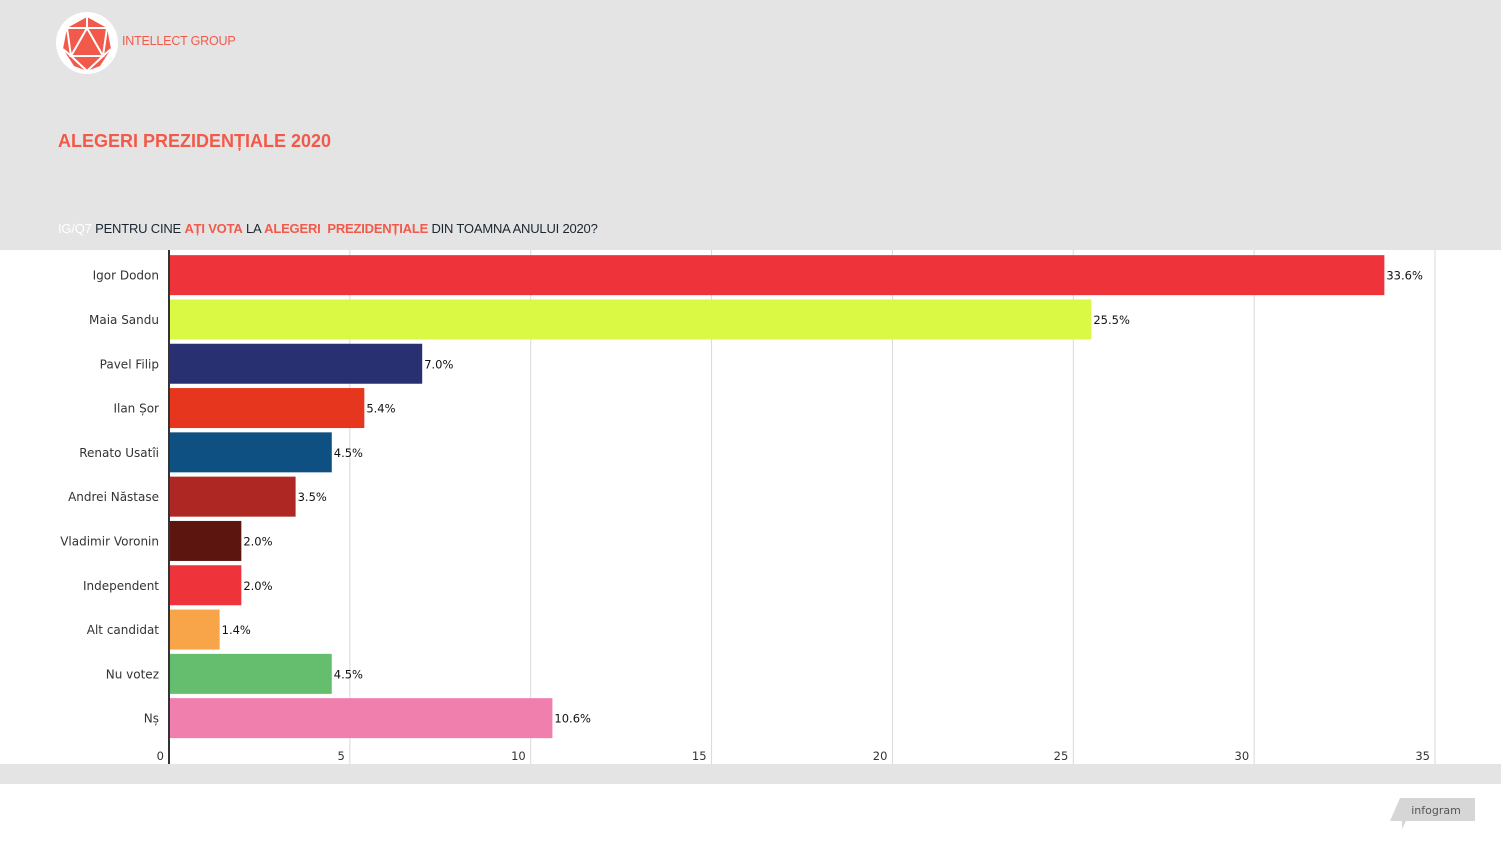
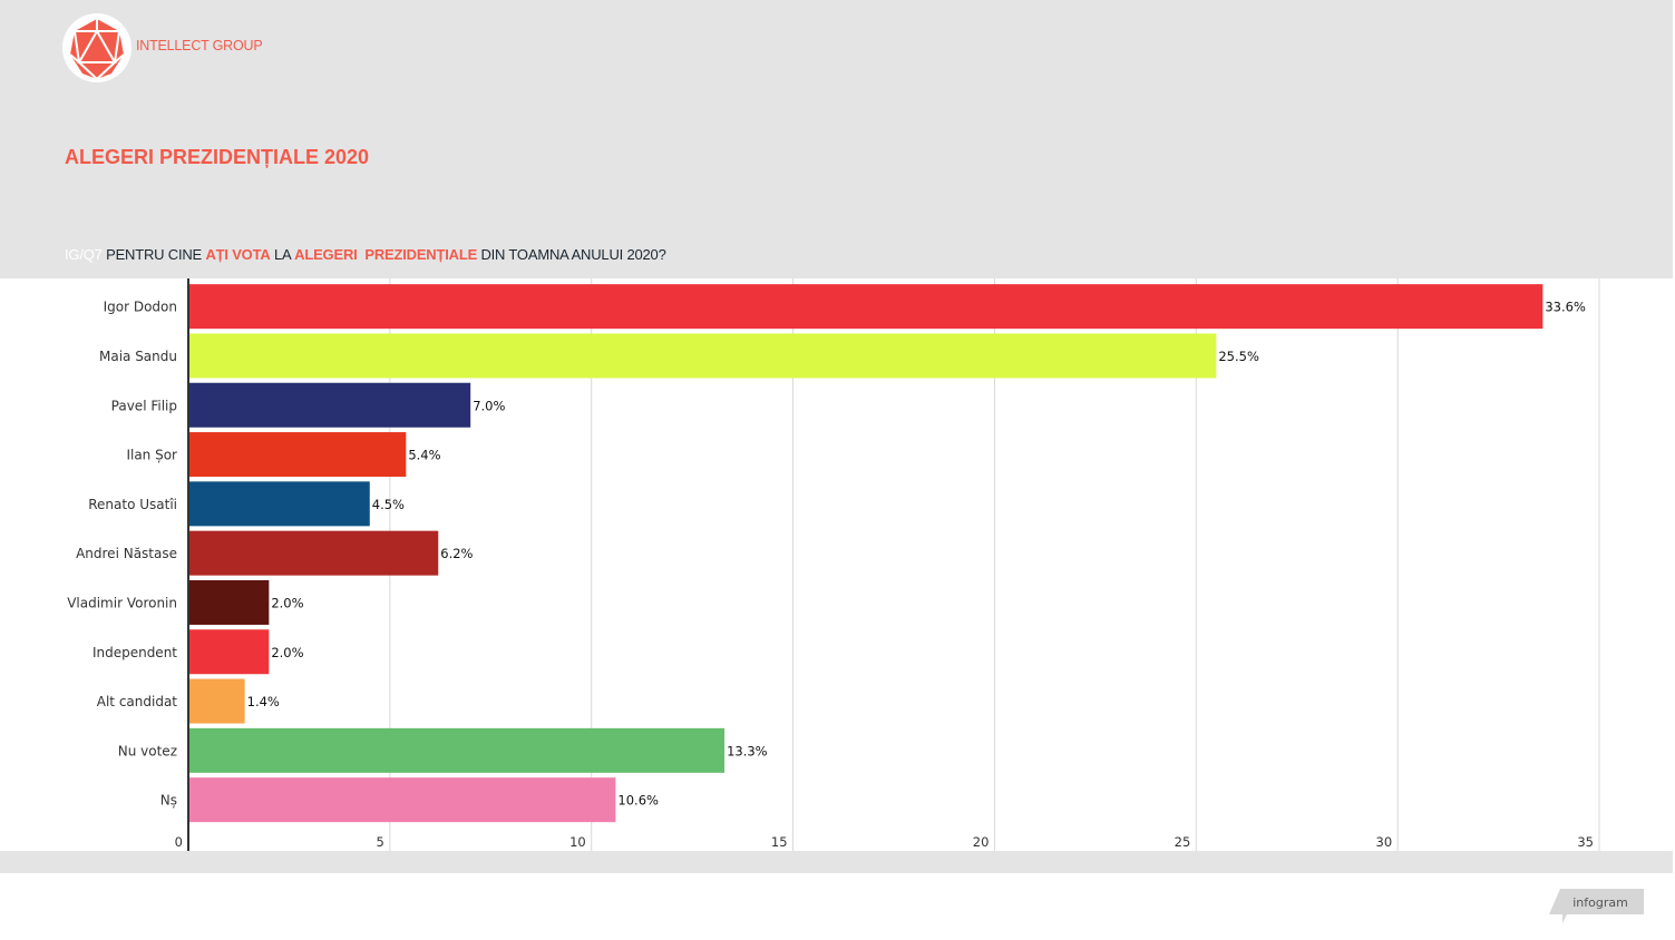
Andrei Năstase: 3.5% -> 6.2%
Nu votez: 4.5% -> 13.3%
